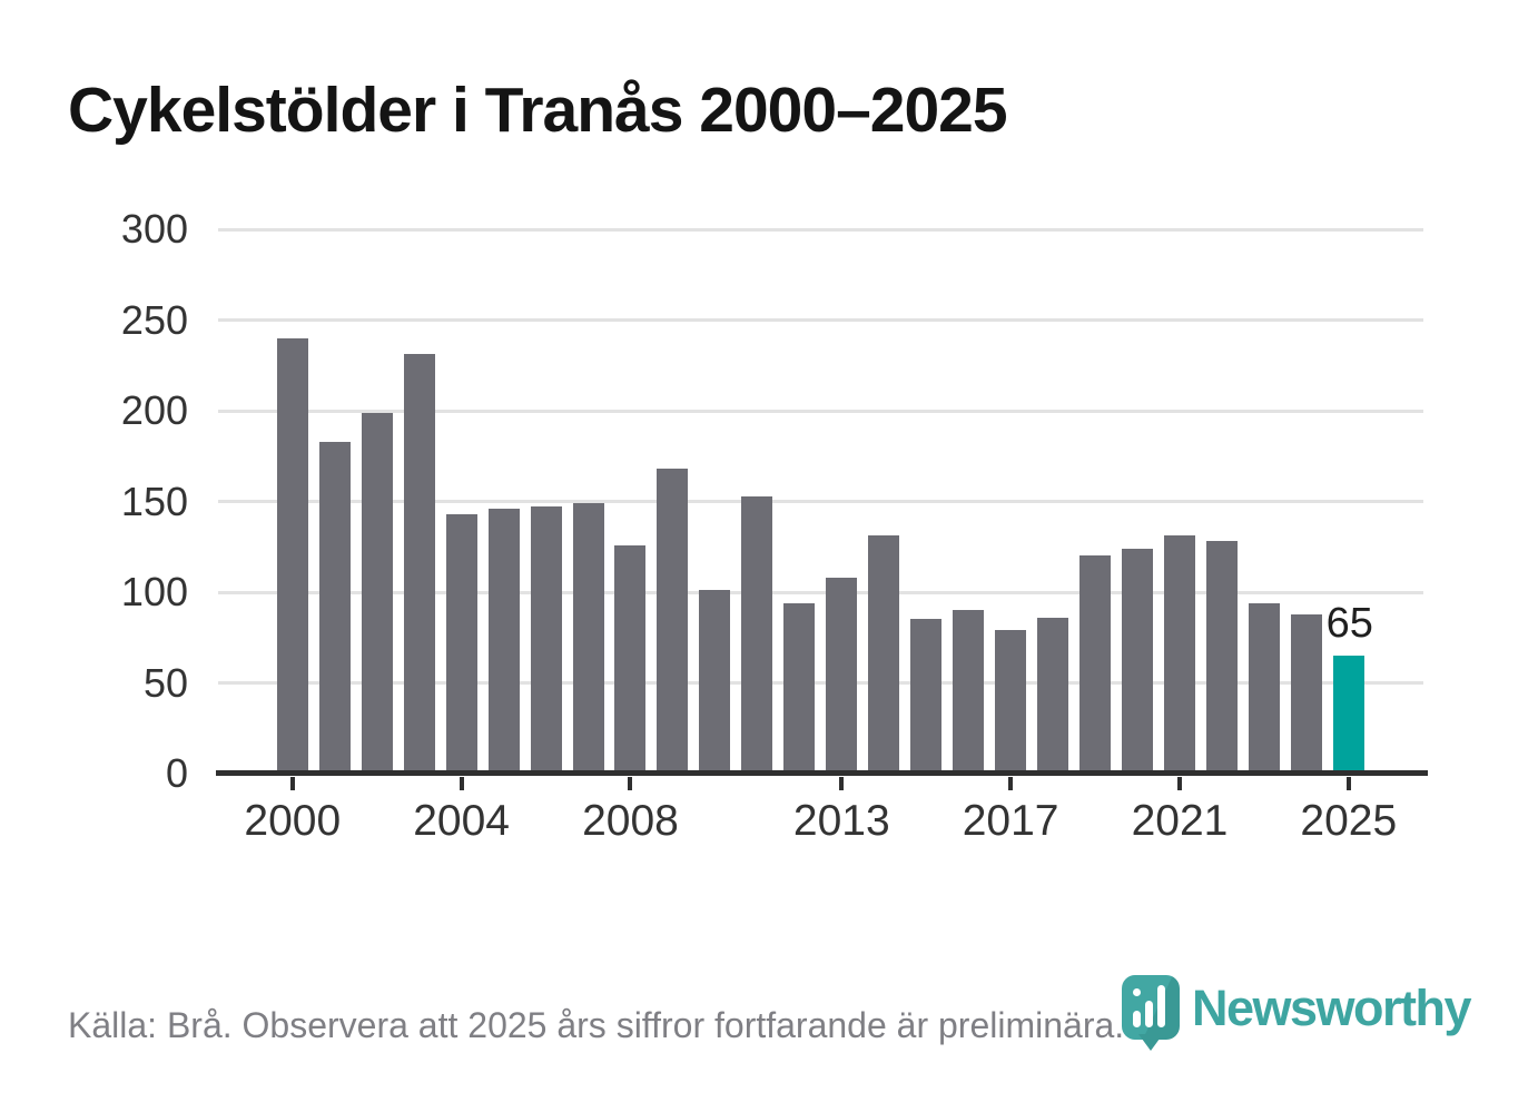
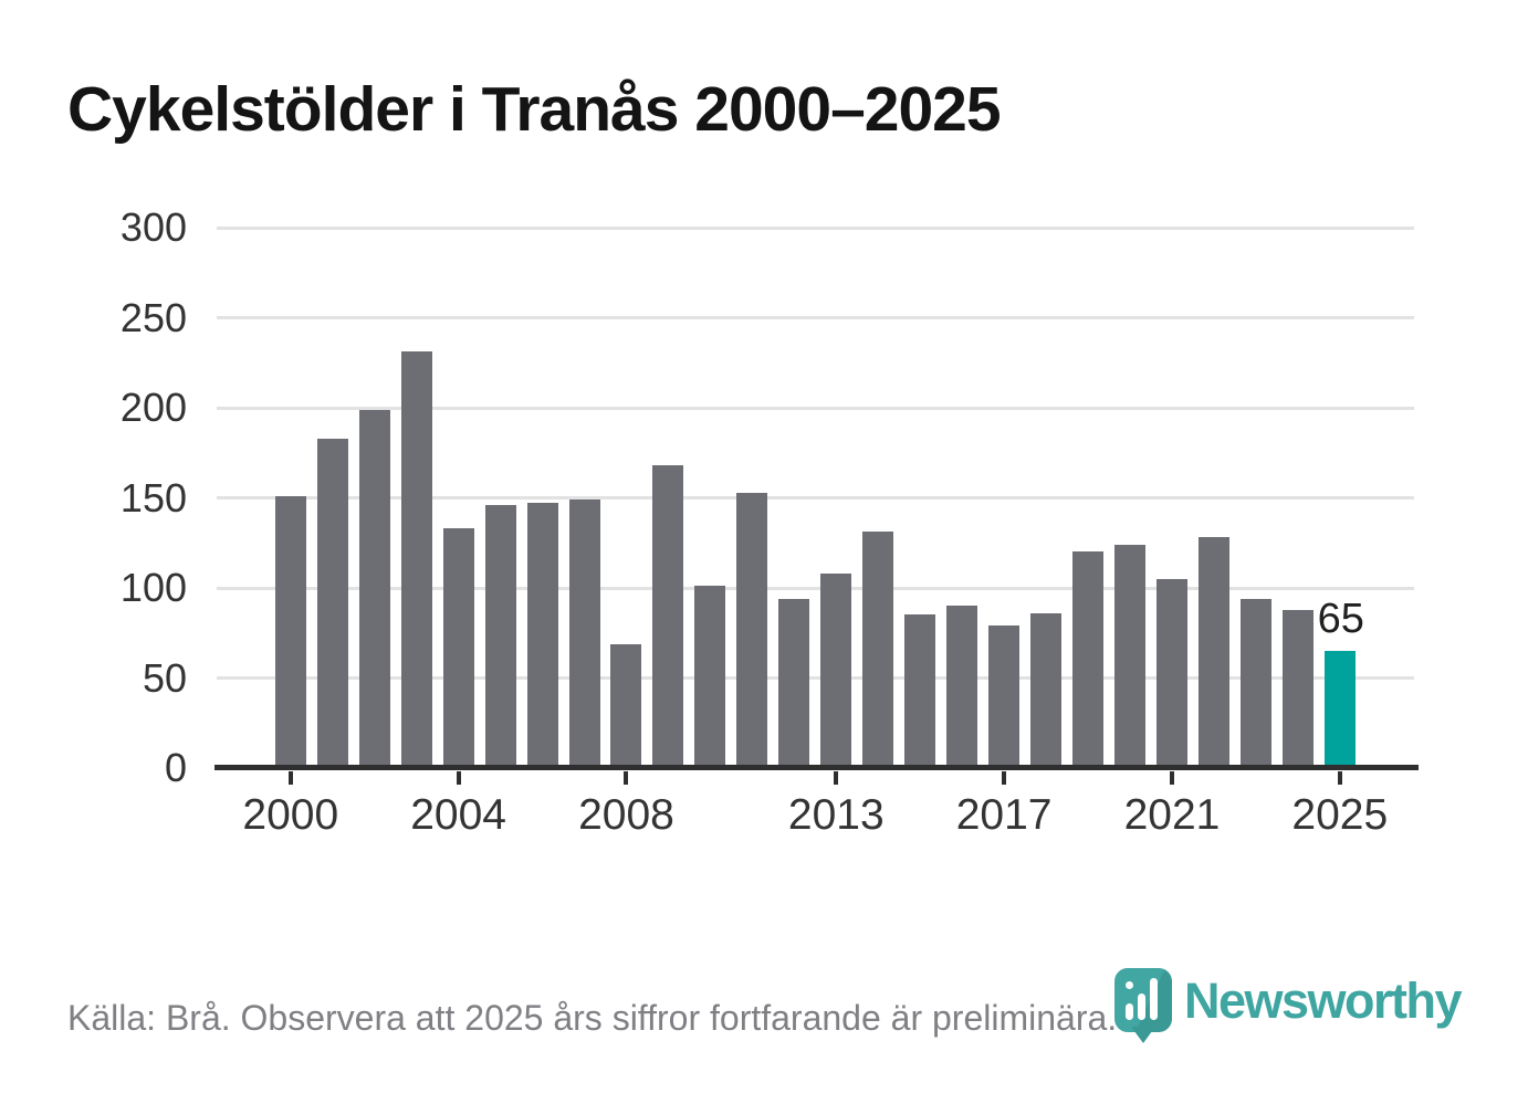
2000: 240 -> 151
2004: 143 -> 133
2008: 126 -> 69
2021: 131 -> 105
